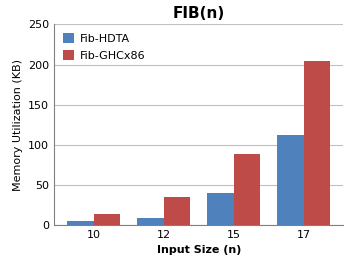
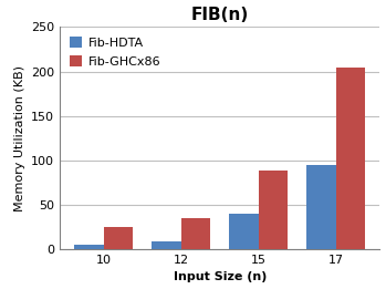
Fib-GHCx86/10: 14 -> 25
Fib-HDTA/17: 112 -> 95
